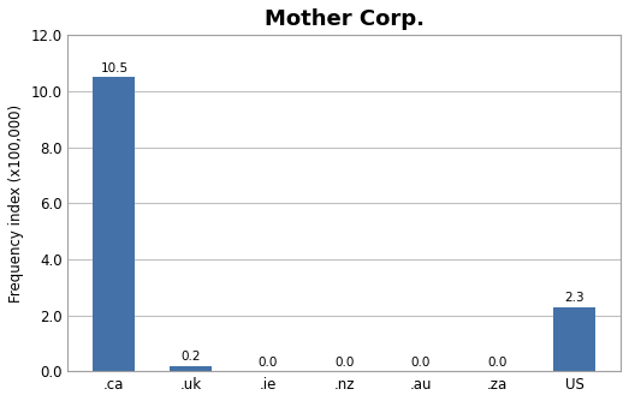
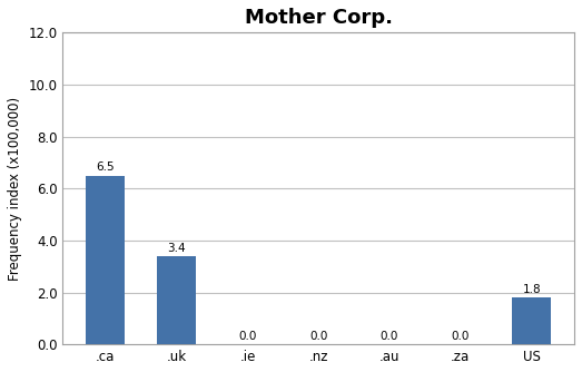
.ca: 10.5 -> 6.5
.uk: 0.2 -> 3.4
US: 2.3 -> 1.8
